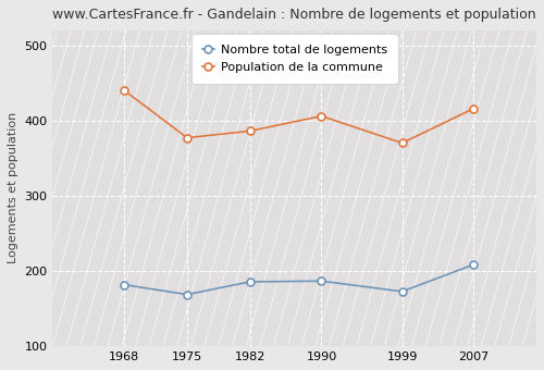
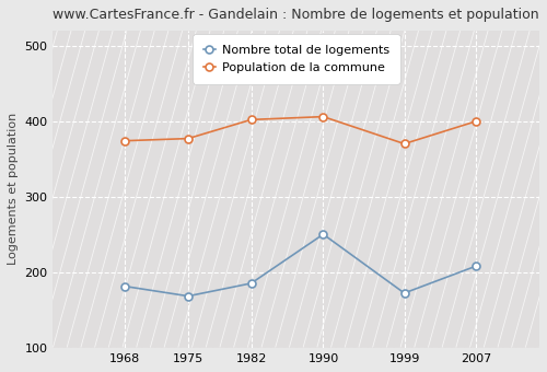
Population de la commune/1968: 440 -> 374
Population de la commune/1982: 386 -> 402
Nombre total de logements/1990: 186 -> 250
Population de la commune/2007: 416 -> 400
